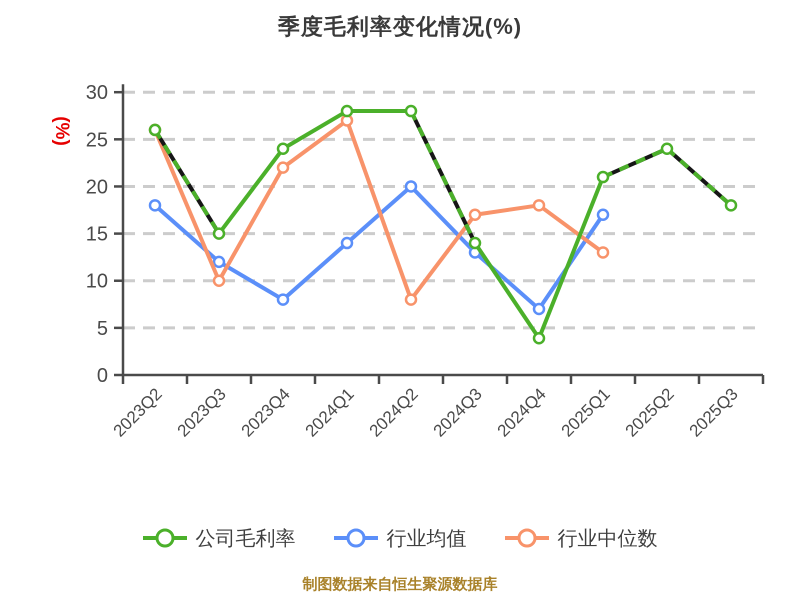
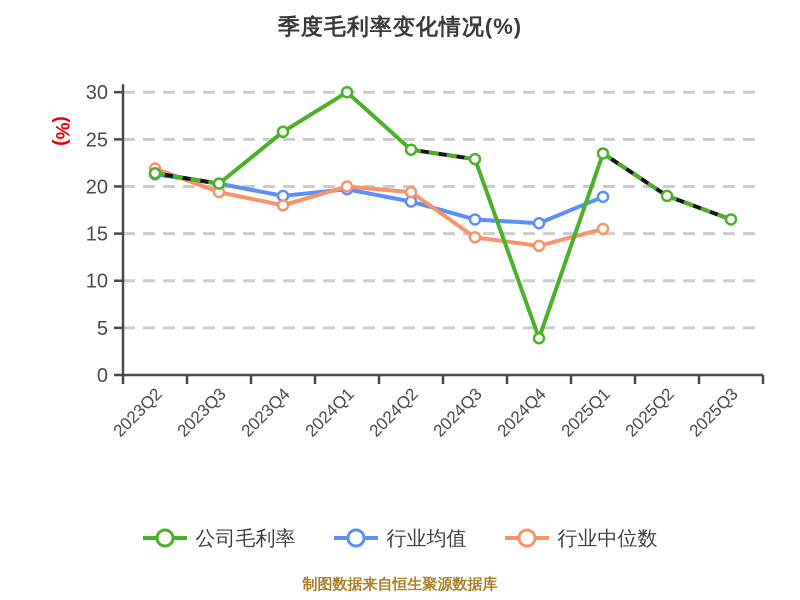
行业均值/2023Q2: 18 -> 21
行业中位数/2023Q2: 26 -> 22
公司毛利率/2023Q2: 26 -> 21
行业均值/2023Q3: 12 -> 20
行业中位数/2023Q3: 10 -> 19
公司毛利率/2023Q3: 15 -> 20
行业均值/2023Q4: 8 -> 19
行业中位数/2023Q4: 22 -> 18
公司毛利率/2023Q4: 24 -> 26
行业均值/2024Q1: 14 -> 20
行业中位数/2024Q1: 27 -> 20
公司毛利率/2024Q1: 28 -> 30
行业均值/2024Q2: 20 -> 18
行业中位数/2024Q2: 8 -> 19
公司毛利率/2024Q2: 28 -> 24
行业均值/2024Q3: 13 -> 16
行业中位数/2024Q3: 17 -> 15
公司毛利率/2024Q3: 14 -> 23
行业均值/2024Q4: 7 -> 16
行业中位数/2024Q4: 18 -> 14
行业均值/2025Q1: 17 -> 19
行业中位数/2025Q1: 13 -> 16
公司毛利率/2025Q1: 21 -> 24
公司毛利率/2025Q2: 24 -> 19
公司毛利率/2025Q3: 18 -> 16
